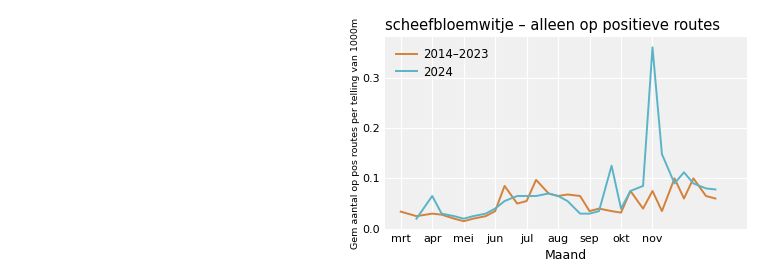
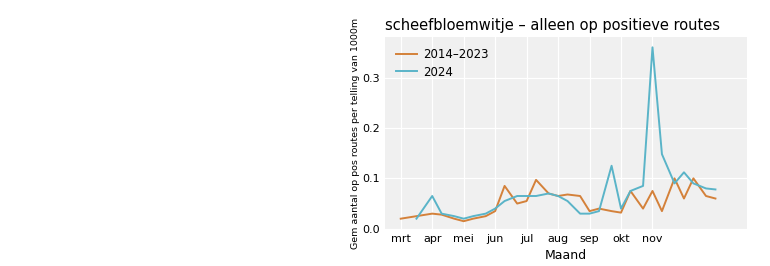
2014–2023/mrt: 0.034 -> 0.020
